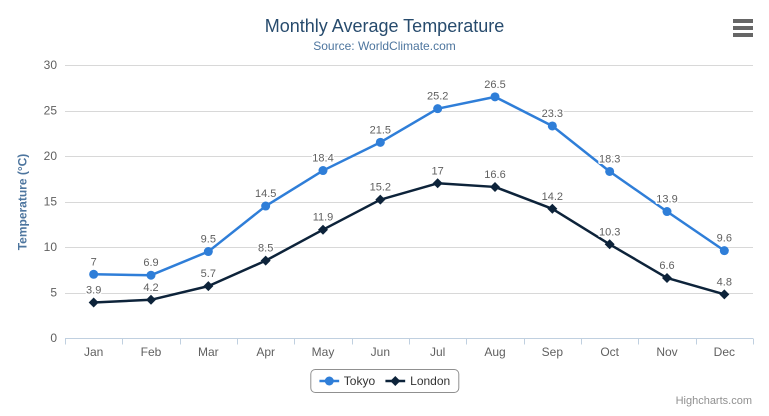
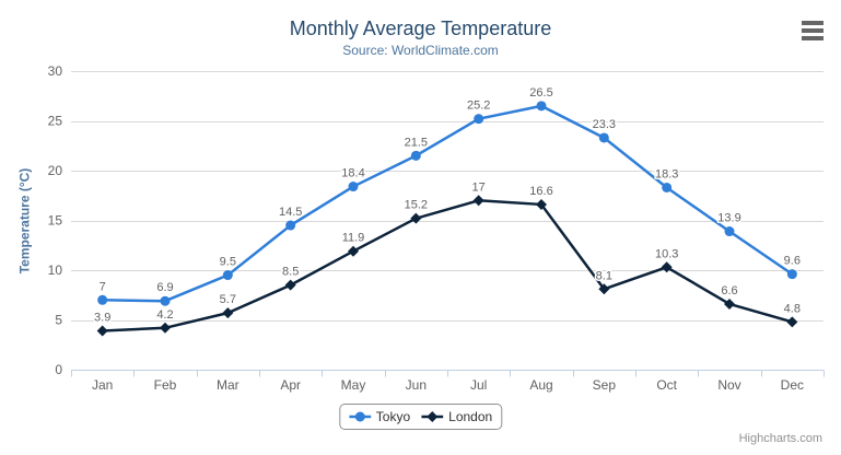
London/Sep: 14.2 -> 8.1
